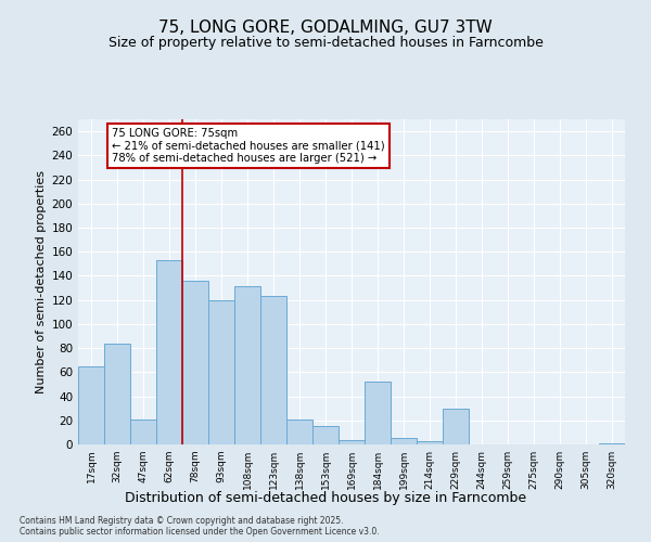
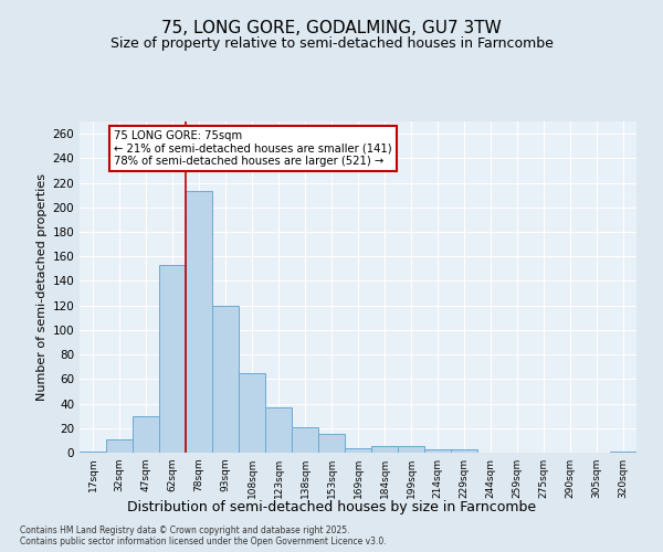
17sqm: 65 -> 1
32sqm: 84 -> 11
47sqm: 21 -> 30
78sqm: 136 -> 213
108sqm: 131 -> 65
123sqm: 123 -> 37
184sqm: 52 -> 5
229sqm: 30 -> 3
